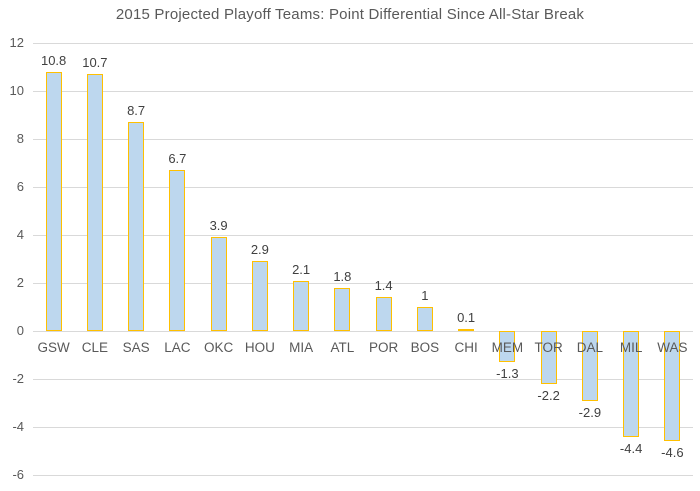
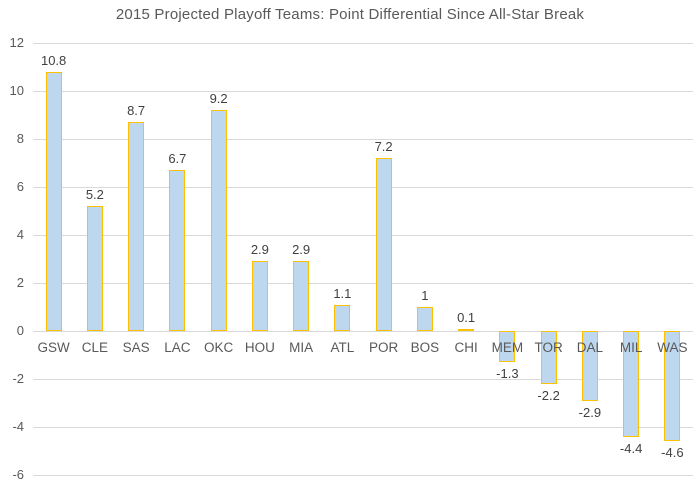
CLE: 10.7 -> 5.2
OKC: 3.9 -> 9.2
MIA: 2.1 -> 2.9
ATL: 1.8 -> 1.1
POR: 1.4 -> 7.2
